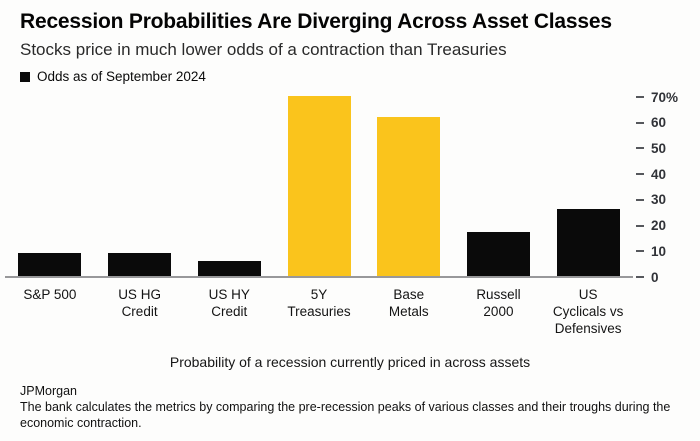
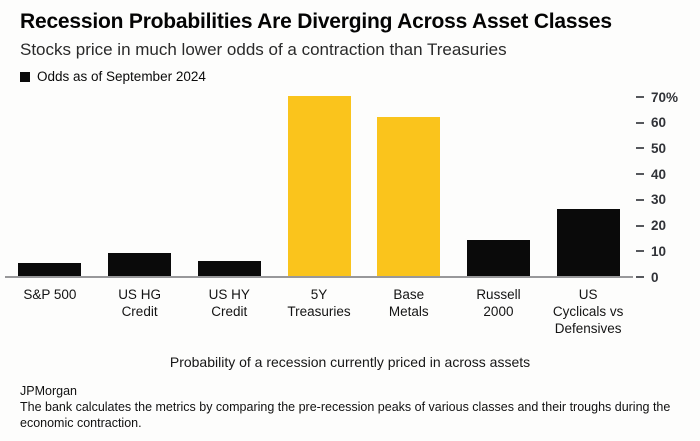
S&P 500: 9% -> 5%
Russell 2000: 17% -> 14%
